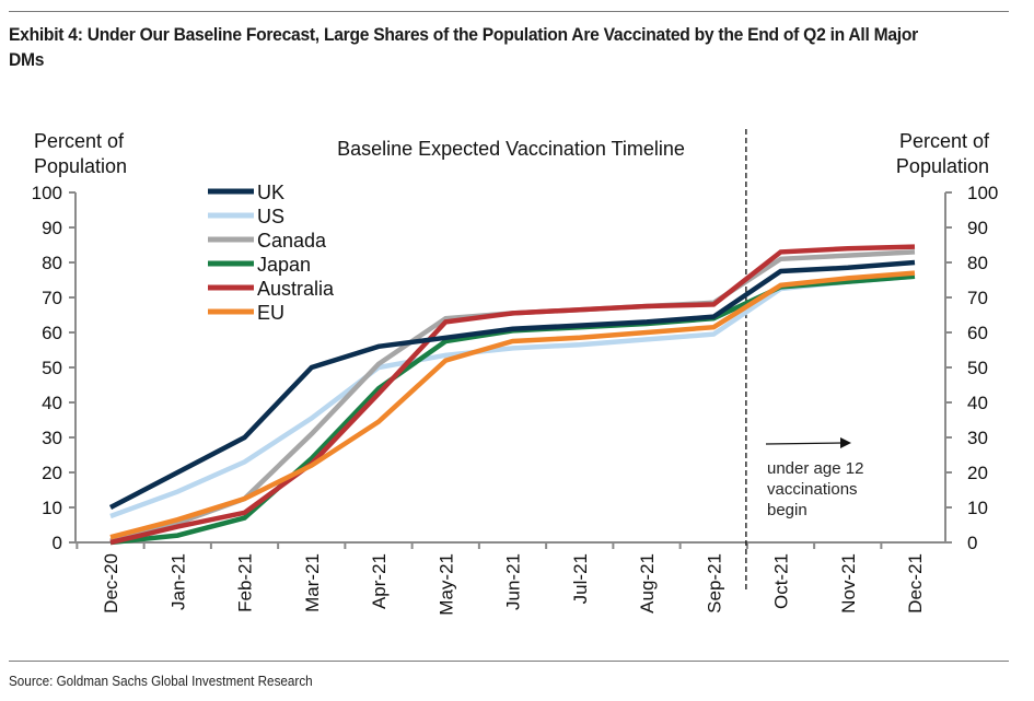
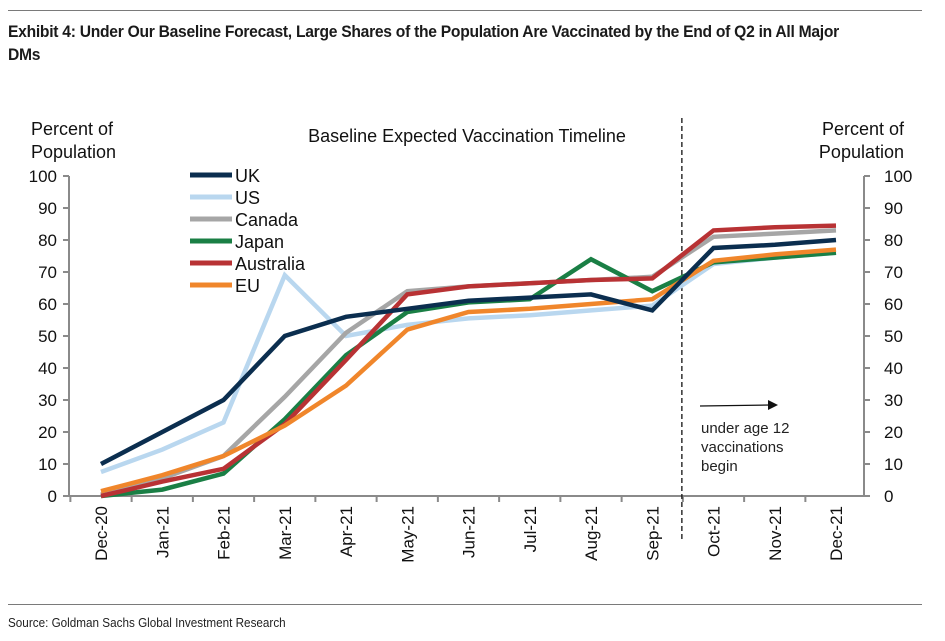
US/Mar-21: 36 -> 69
Japan/Aug-21: 62 -> 74
UK/Sep-21: 64 -> 58
